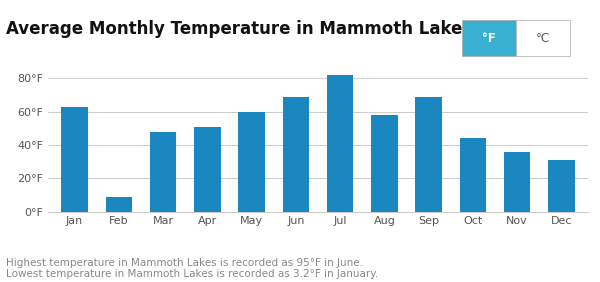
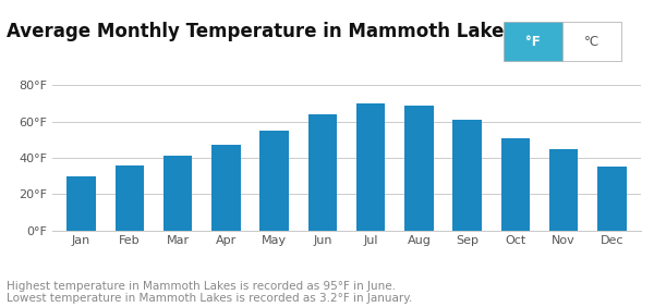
Jan: 63°F -> 30°F
Feb: 9°F -> 36°F
Mar: 48°F -> 41°F
Apr: 51°F -> 47°F
May: 60°F -> 55°F
Jun: 69°F -> 64°F
Jul: 82°F -> 70°F
Aug: 58°F -> 69°F
Sep: 69°F -> 61°F
Oct: 44°F -> 51°F
Nov: 36°F -> 45°F
Dec: 31°F -> 35°F
